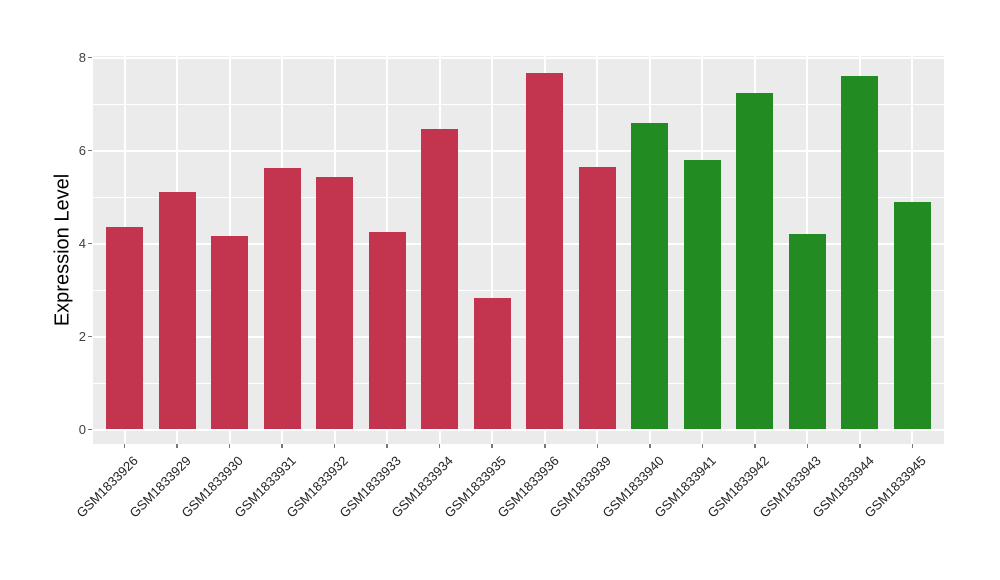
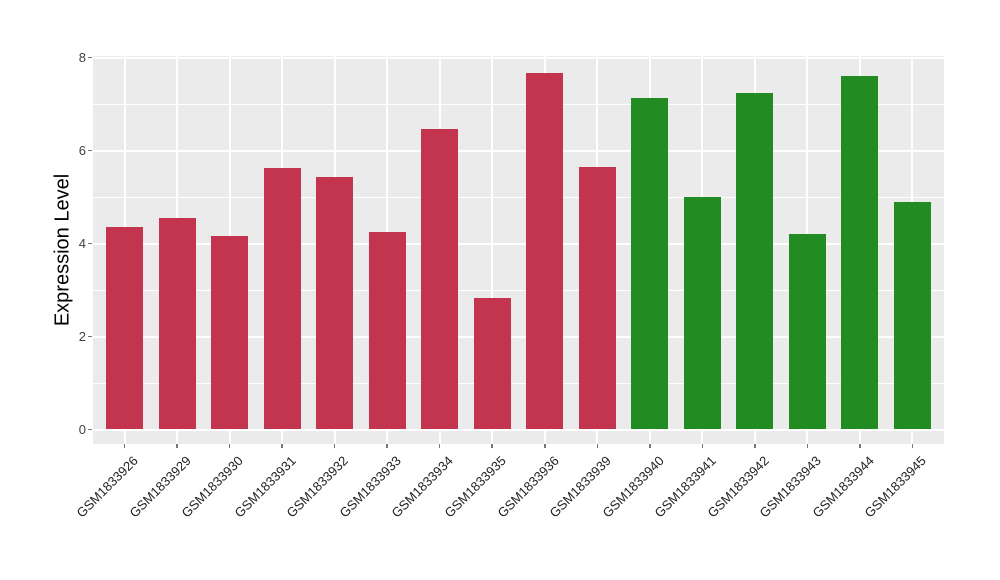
GSM1833929: 5.1 -> 4.5
GSM1833940: 6.6 -> 7.1
GSM1833941: 5.8 -> 5.0
